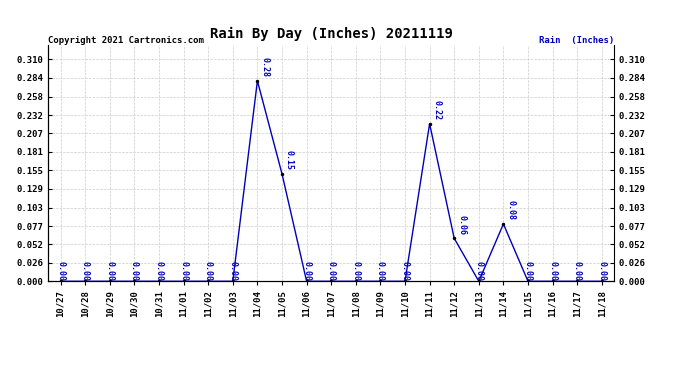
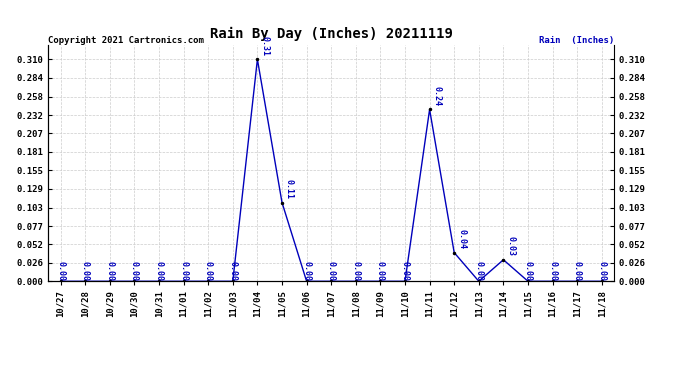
11/04: 0.28 -> 0.31
11/05: 0.15 -> 0.11
11/11: 0.22 -> 0.24
11/12: 0.06 -> 0.04
11/14: 0.08 -> 0.03
